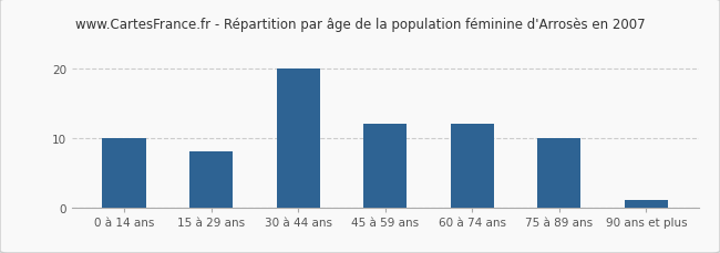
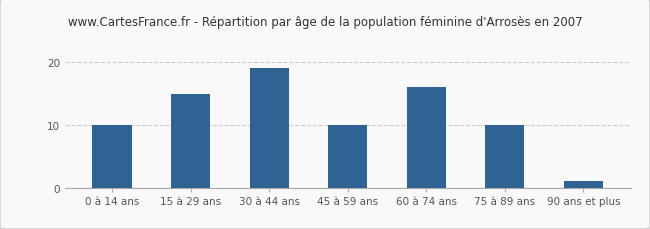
15 à 29 ans: 8 -> 15
30 à 44 ans: 20 -> 19
45 à 59 ans: 12 -> 10
60 à 74 ans: 12 -> 16
